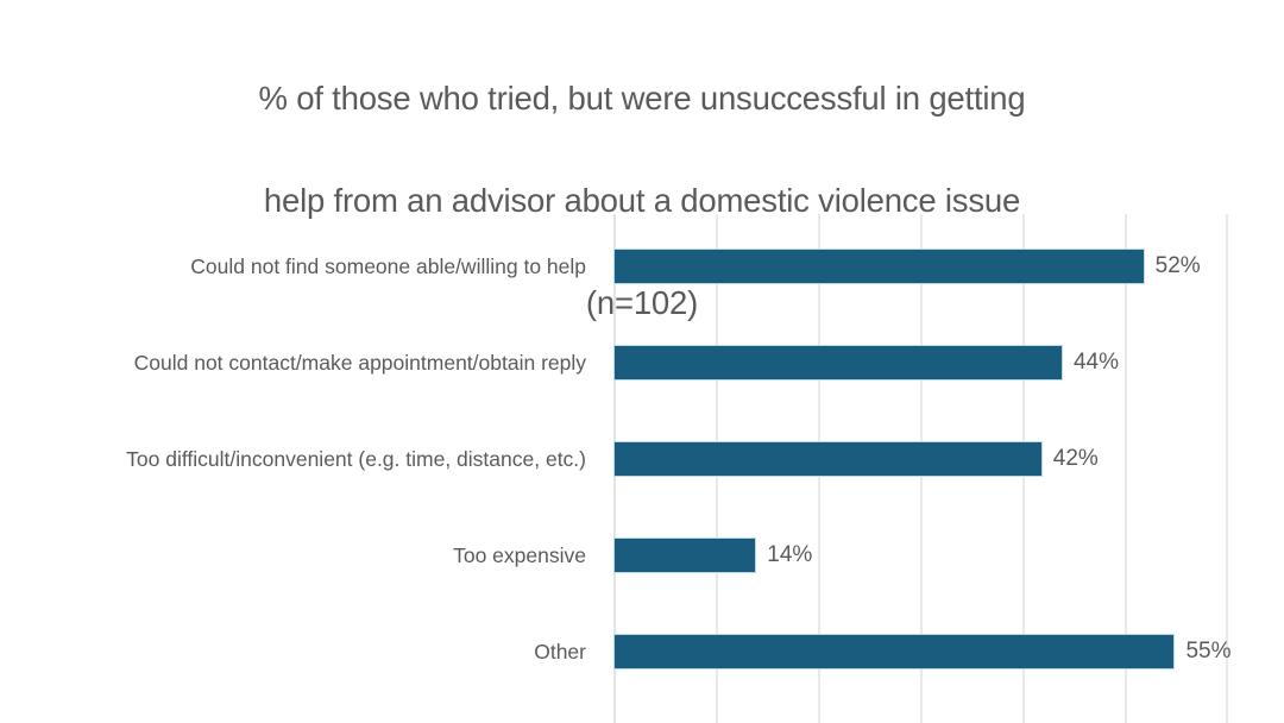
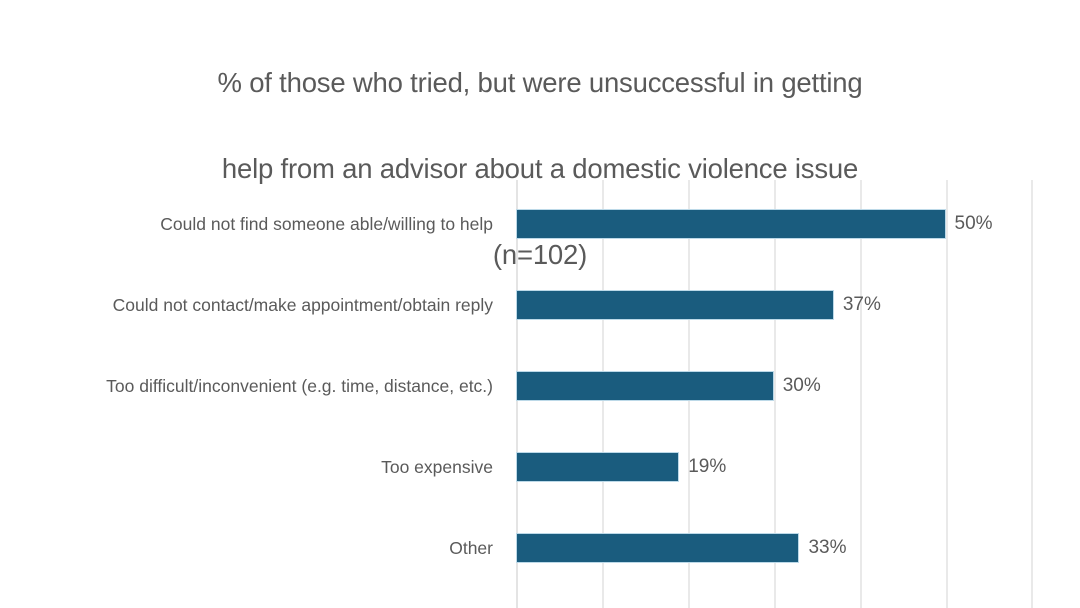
Could not find someone able/willing to help: 52% -> 50%
Could not contact/make appointment/obtain reply: 44% -> 37%
Too difficult/inconvenient (e.g. time, distance, etc.): 42% -> 30%
Too expensive: 14% -> 19%
Other: 55% -> 33%
